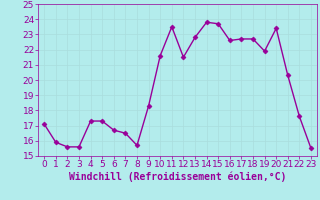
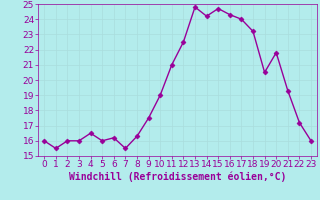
0: 17.1 -> 16.0
1: 15.9 -> 15.5
2: 15.6 -> 16.0
3: 15.6 -> 16.0
4: 17.3 -> 16.5
5: 17.3 -> 16.0
6: 16.7 -> 16.2
7: 16.5 -> 15.5
8: 15.7 -> 16.3
9: 18.3 -> 17.5
10: 21.6 -> 19.0
11: 23.5 -> 21.0
12: 21.5 -> 22.5
13: 22.8 -> 24.8
14: 23.8 -> 24.2
15: 23.7 -> 24.7
16: 22.6 -> 24.3
17: 22.7 -> 24.0
18: 22.7 -> 23.2
19: 21.9 -> 20.5
20: 23.4 -> 21.8
21: 20.3 -> 19.3
22: 17.6 -> 17.2
23: 15.5 -> 16.0
